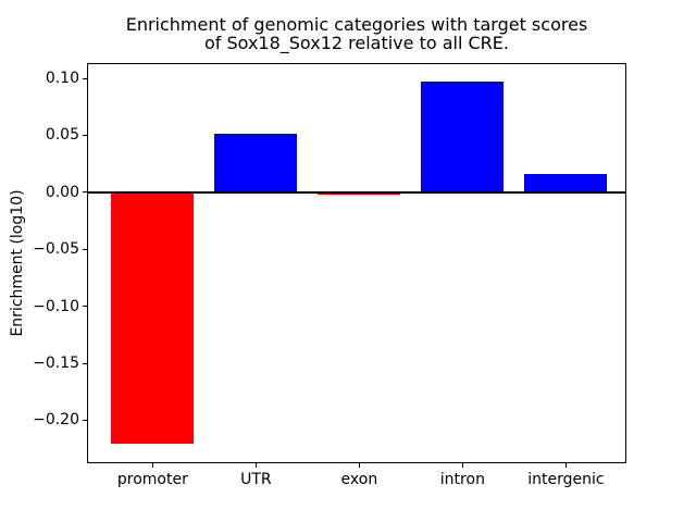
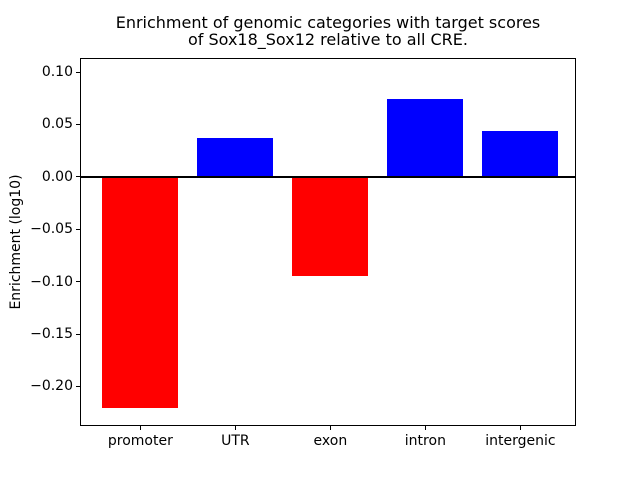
UTR: 0.051 -> 0.037
exon: -0.002 -> -0.095
intron: 0.097 -> 0.074
intergenic: 0.016 -> 0.044
